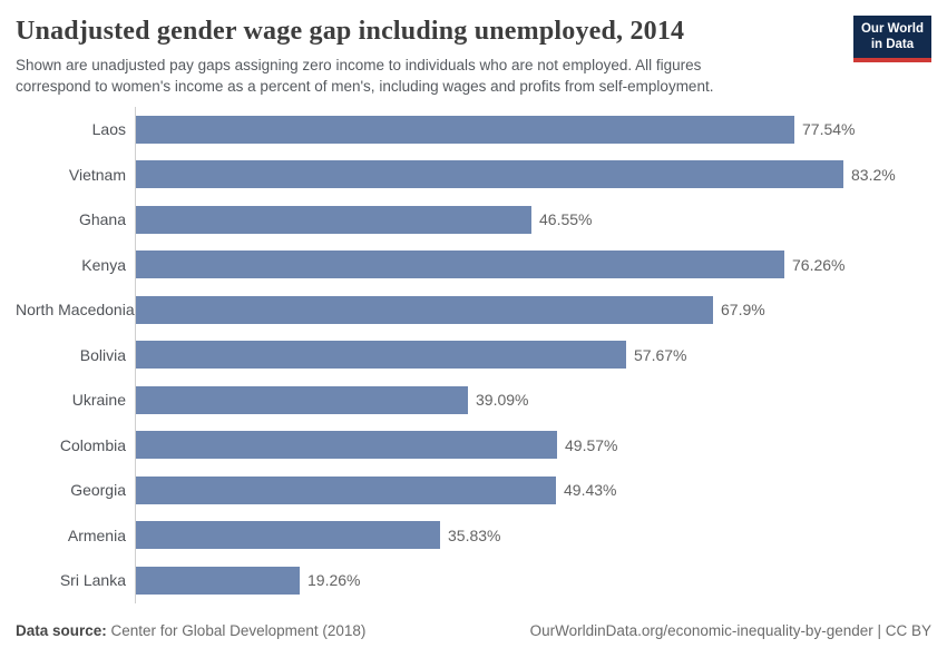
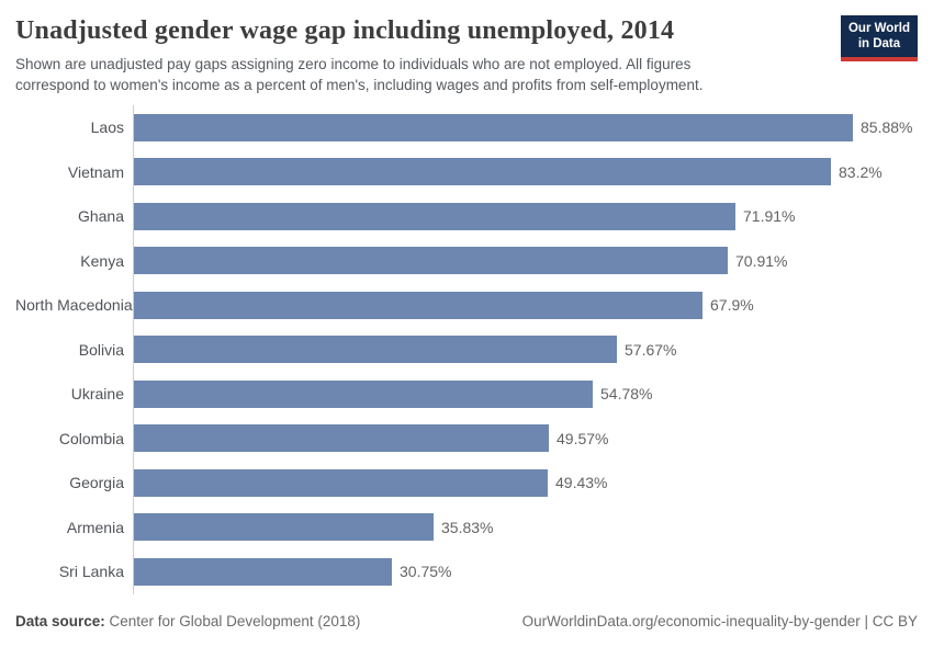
Laos: 77.54% -> 85.88%
Ghana: 46.55% -> 71.91%
Kenya: 76.26% -> 70.91%
Ukraine: 39.09% -> 54.78%
Sri Lanka: 19.26% -> 30.75%
